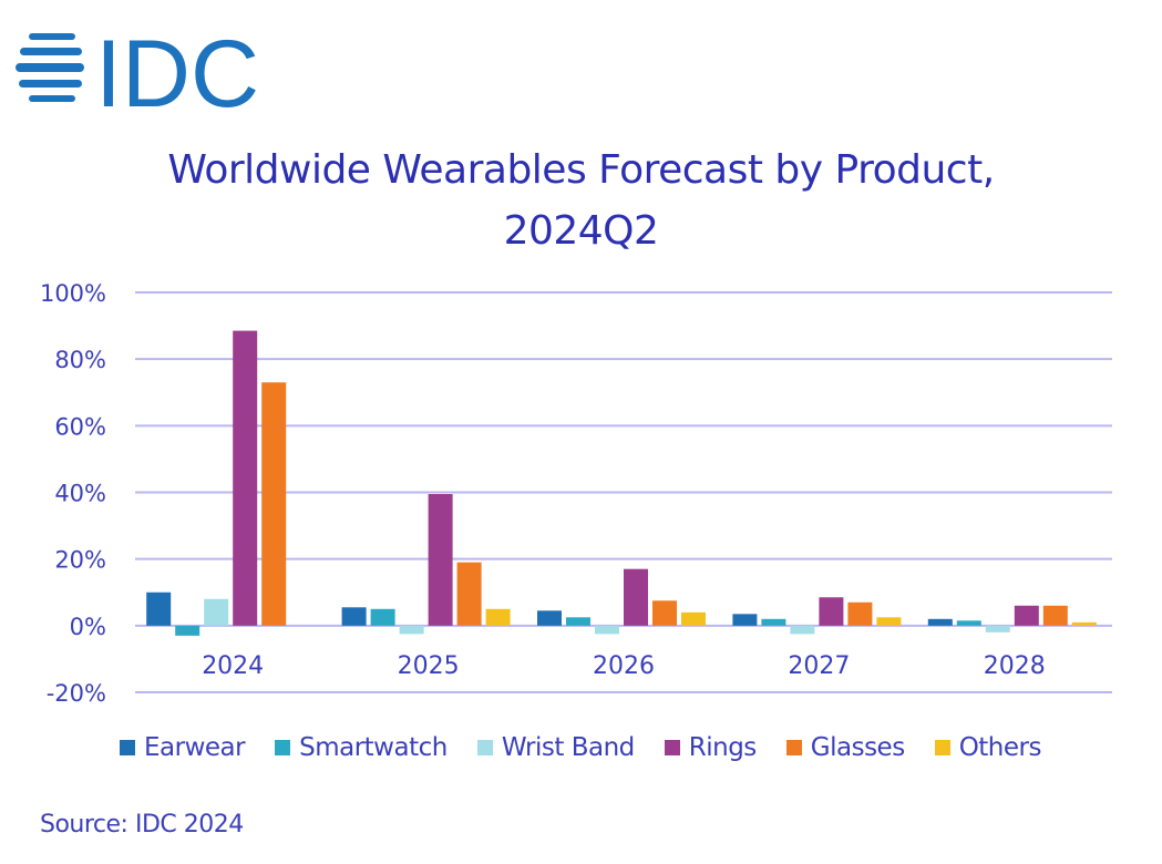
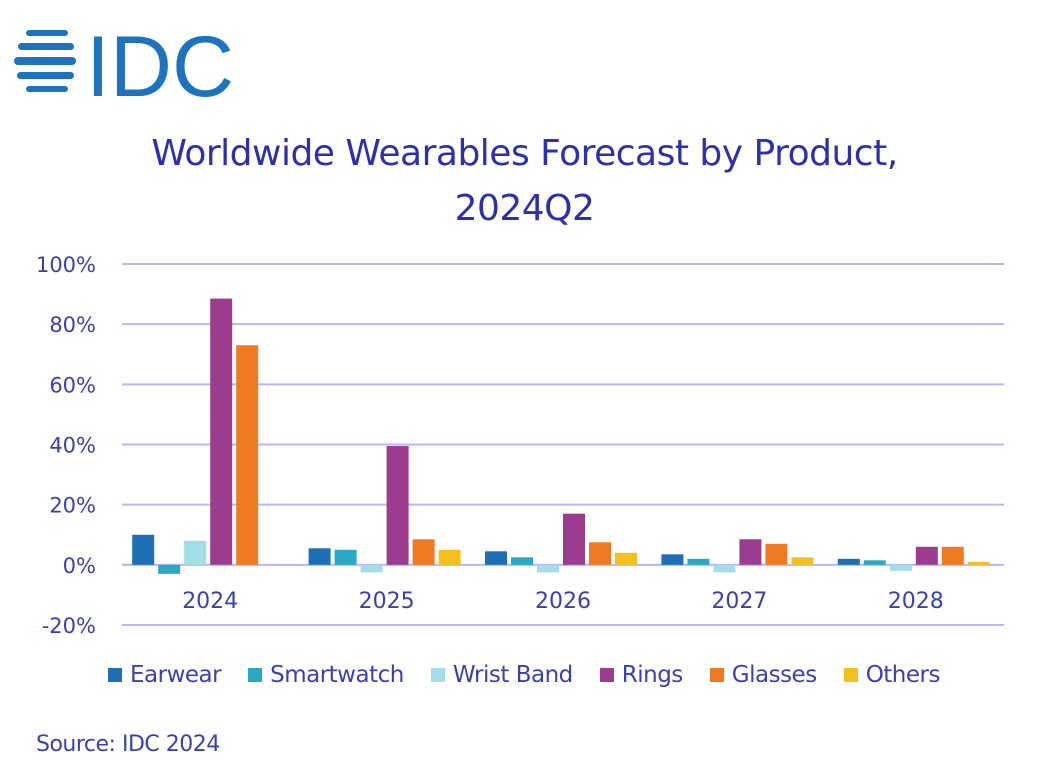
Glasses/2025: 19% -> 8%
